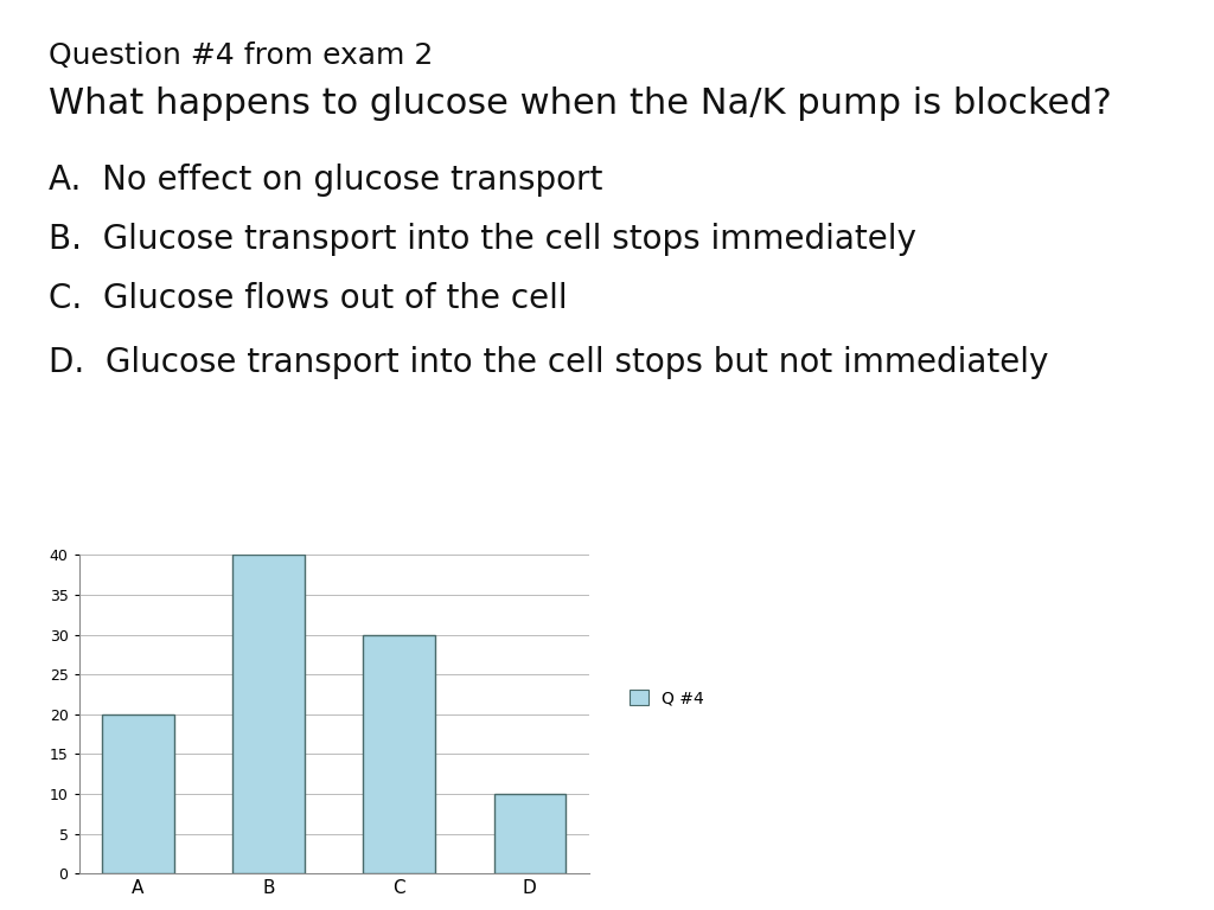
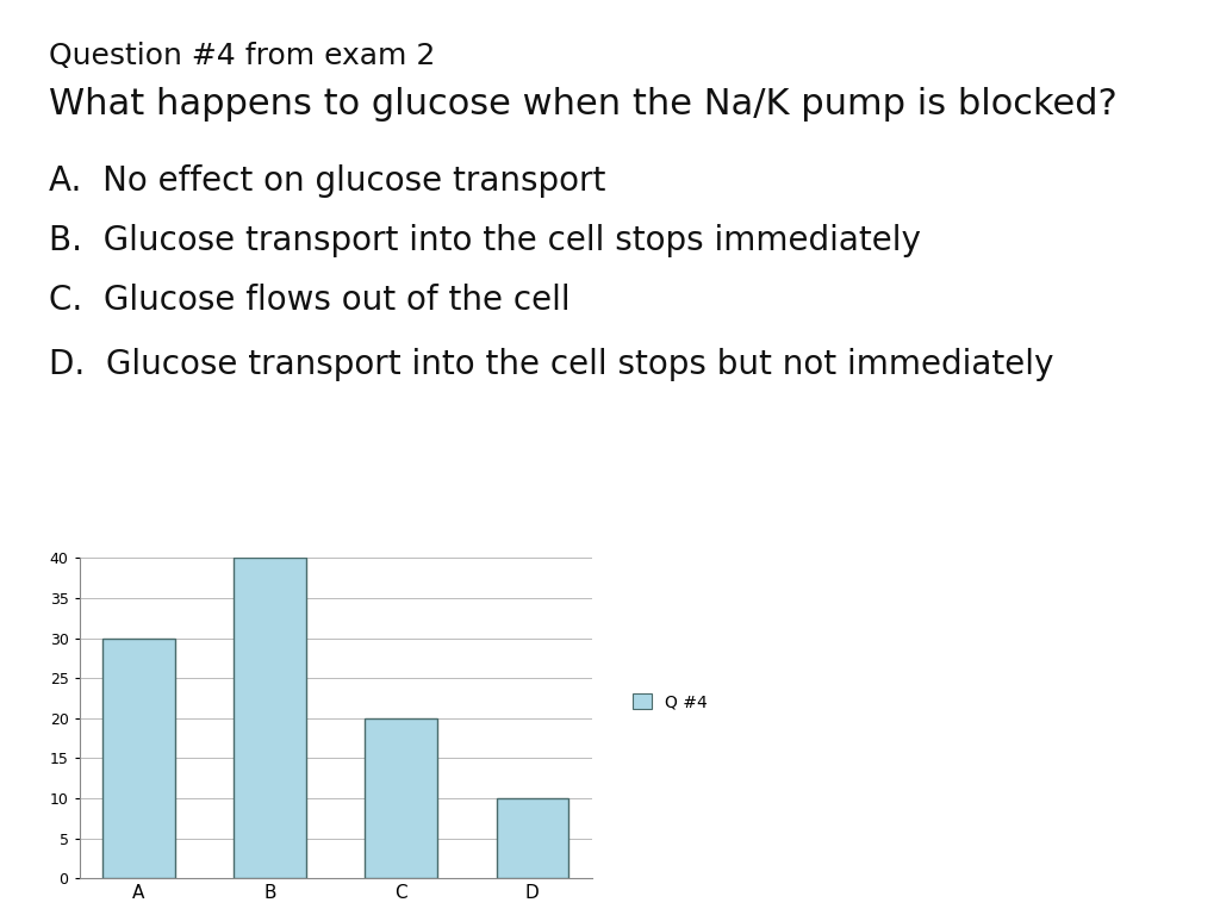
A: 20 -> 30
C: 30 -> 20
